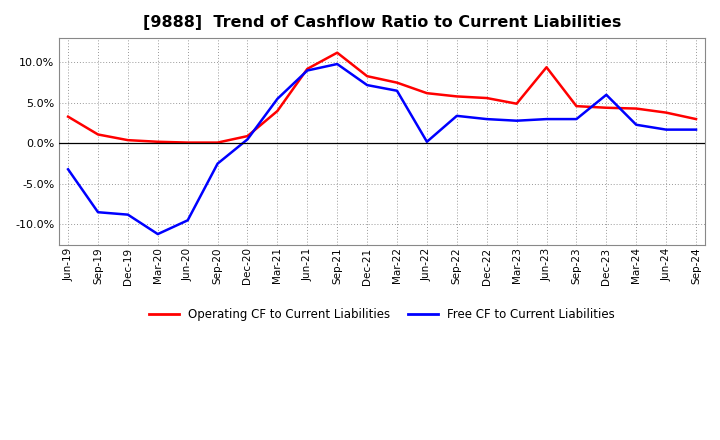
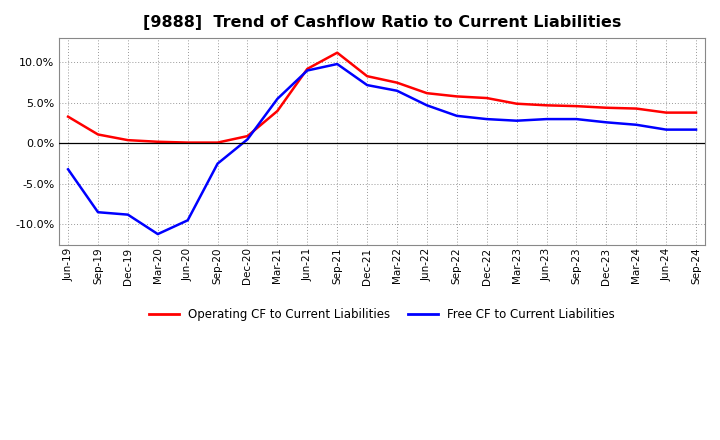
Free CF to Current Liabilities/Jun-22: 0.2% -> 4.7%
Operating CF to Current Liabilities/Jun-23: 9.4% -> 4.7%
Free CF to Current Liabilities/Dec-23: 6.0% -> 2.6%
Operating CF to Current Liabilities/Sep-24: 3.0% -> 3.8%
